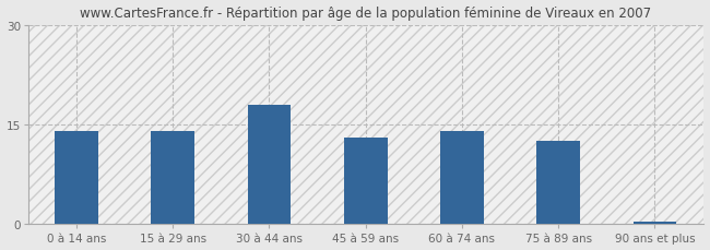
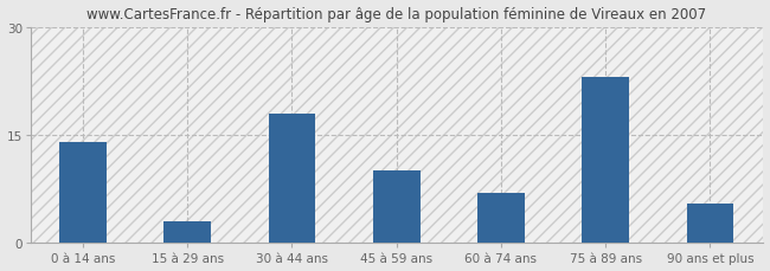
15 à 29 ans: 14.0 -> 3.0
45 à 59 ans: 13.0 -> 10.0
60 à 74 ans: 14.0 -> 7.0
75 à 89 ans: 12.5 -> 23.0
90 ans et plus: 0.3 -> 5.4
